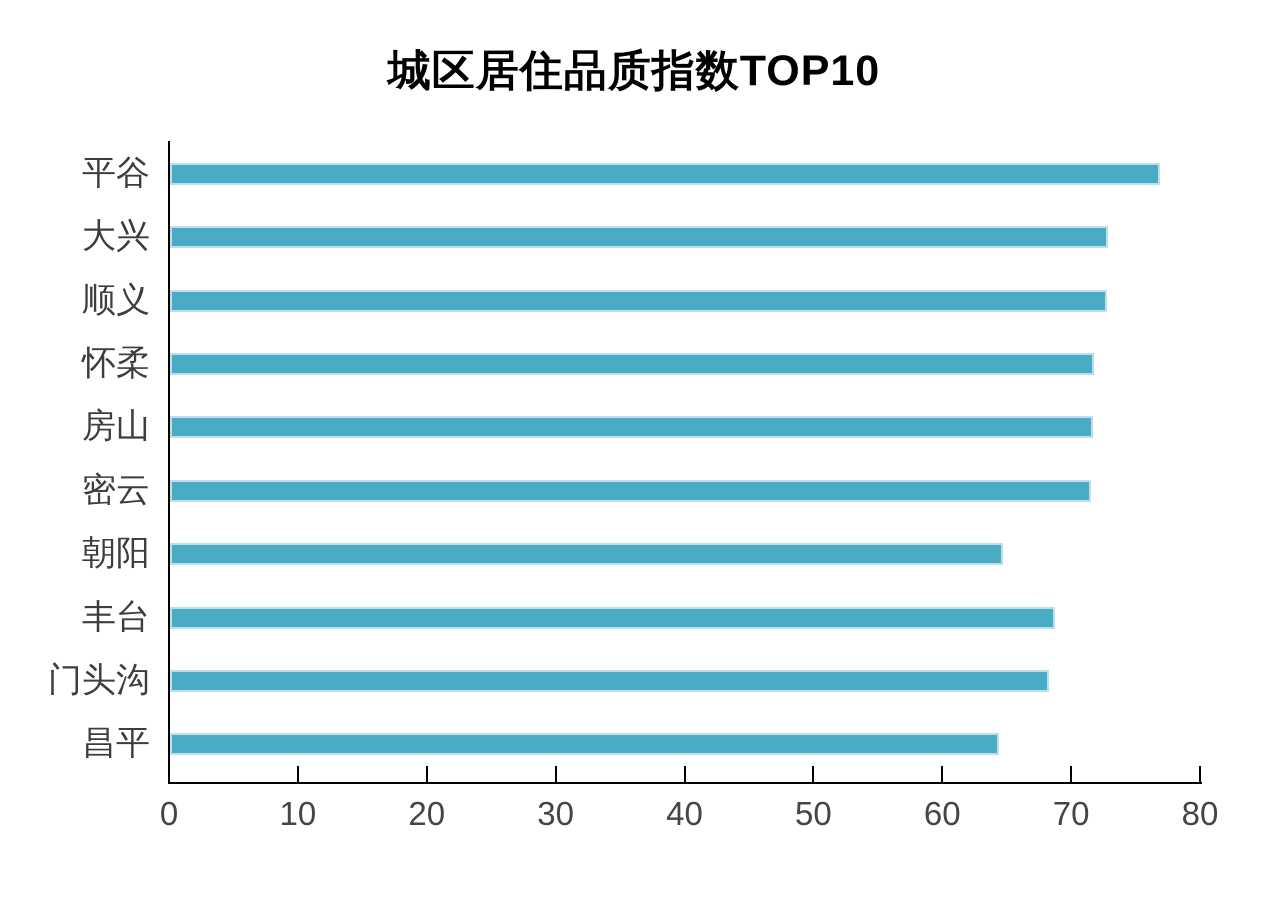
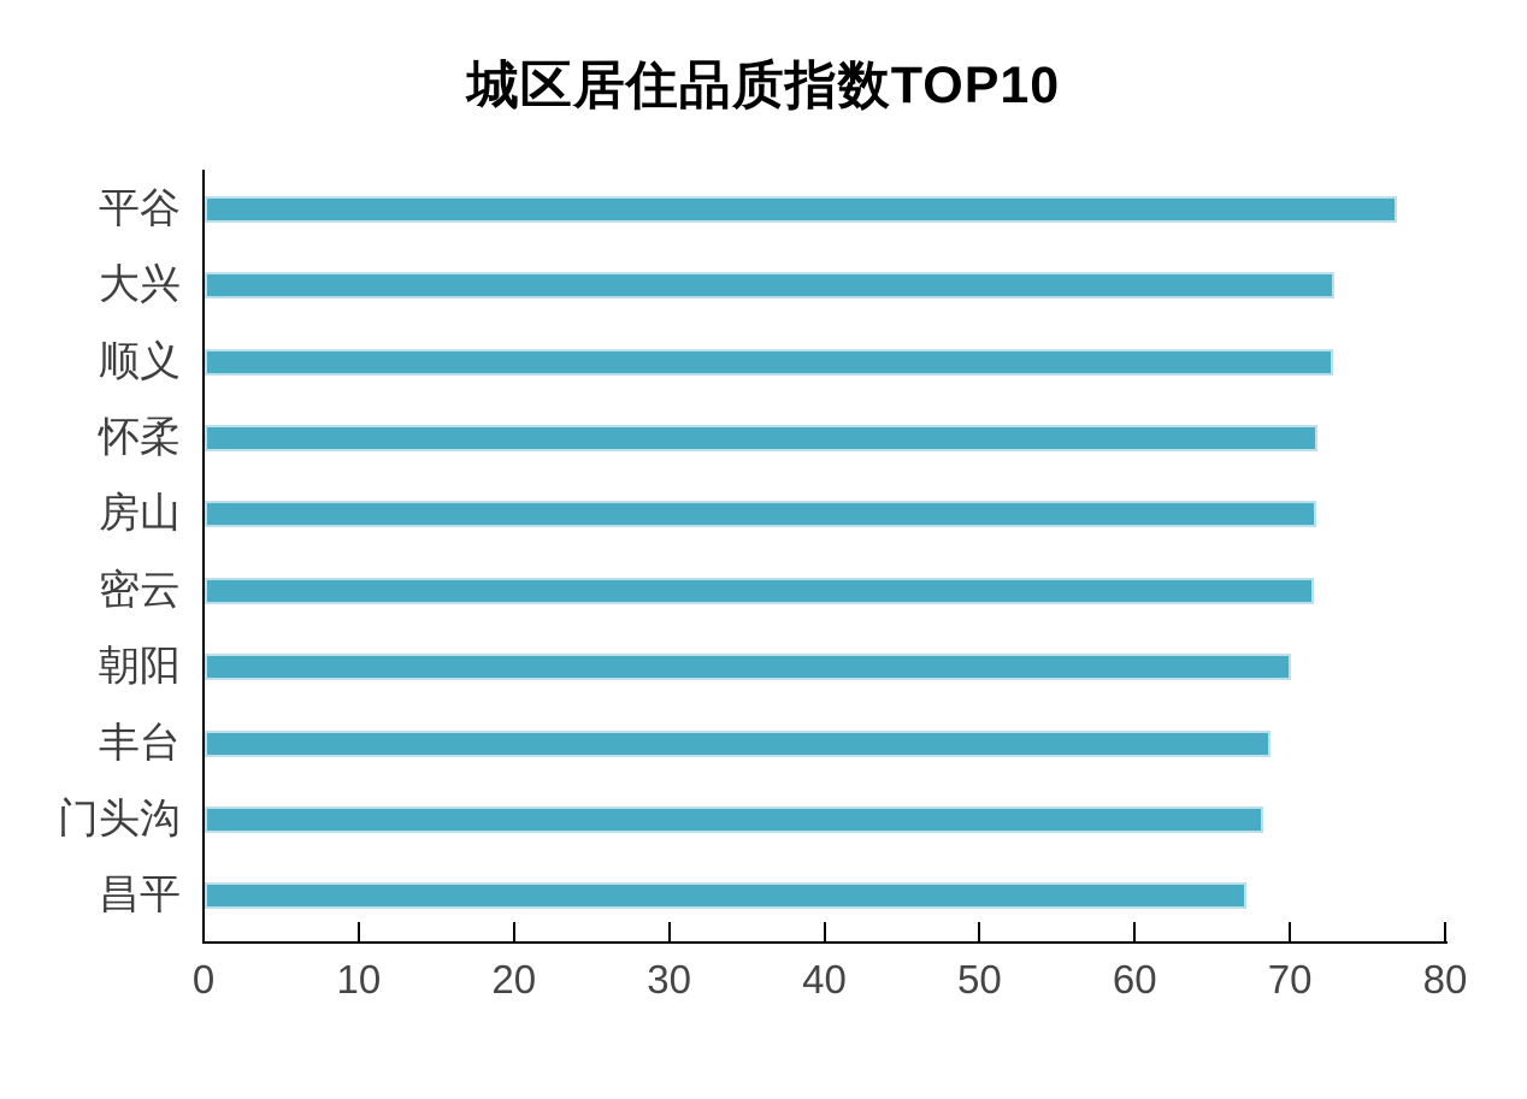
朝阳: 64.6 -> 70.0
昌平: 64.3 -> 67.1
